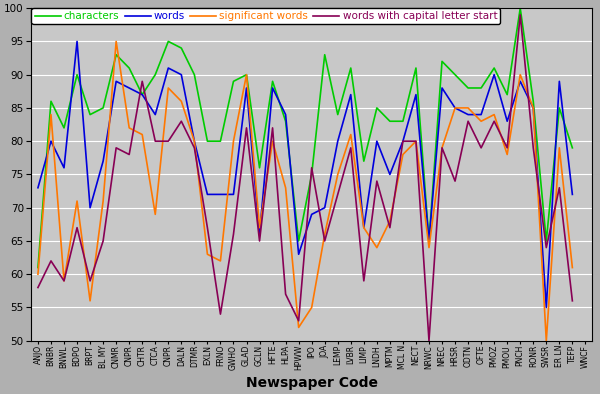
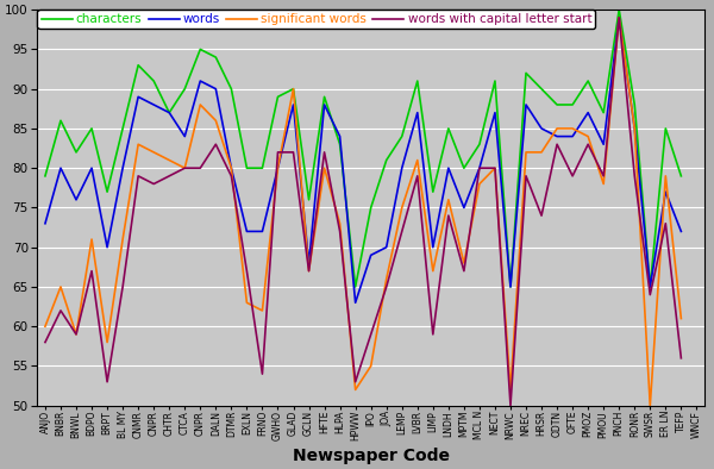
characters/ANJO: 61 -> 79
significant words/BNBR: 84 -> 65
characters/BDPO: 90 -> 85
words/BDPO: 95 -> 80
characters/BRPT: 84 -> 77
significant words/BRPT: 56 -> 58
words with capital letter start/BRPT: 59 -> 53
words/BL MY: 77 -> 80
significant words/CNMR: 95 -> 83
words with capital letter start/CHTR: 89 -> 79
significant words/CTCA: 69 -> 80
words/GWHO: 72 -> 80
words with capital letter start/GWHO: 66 -> 82
words/GCLN: 66 -> 68
words with capital letter start/GCLN: 65 -> 67
words with capital letter start/HLPA: 57 -> 72
words with capital letter start/IPO: 76 -> 59
characters/JOA: 93 -> 81
words/LIMP: 67 -> 70
significant words/LNDH: 64 -> 76
characters/MPTM: 83 -> 80
significant words/NRWC: 64 -> 52
significant words/NREC: 79 -> 82
significant words/HRSR: 85 -> 82
significant words/OFTE: 83 -> 85
words/PMOZ: 90 -> 87
words/PNCH: 89 -> 99
significant words/PNCH: 90 -> 99
characters/RONR: 86 -> 88
words/SWSR: 55 -> 65
words/ER LN: 89 -> 77
